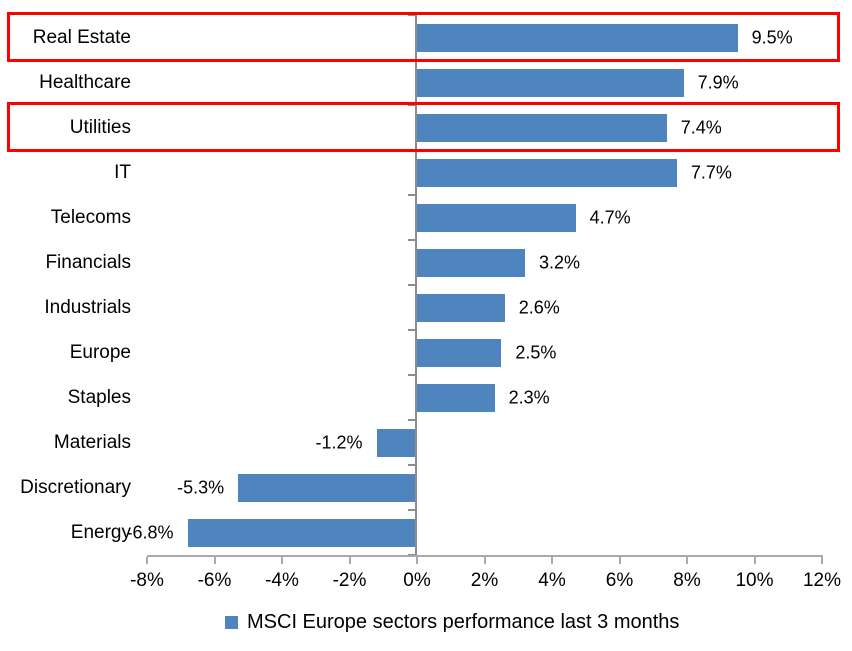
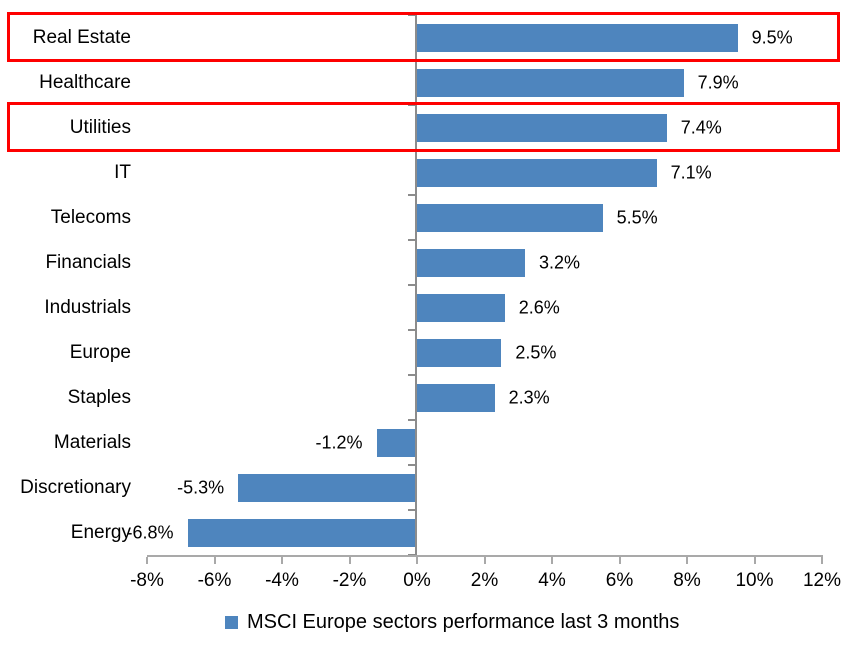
IT: 7.7% -> 7.1%
Telecoms: 4.7% -> 5.5%
